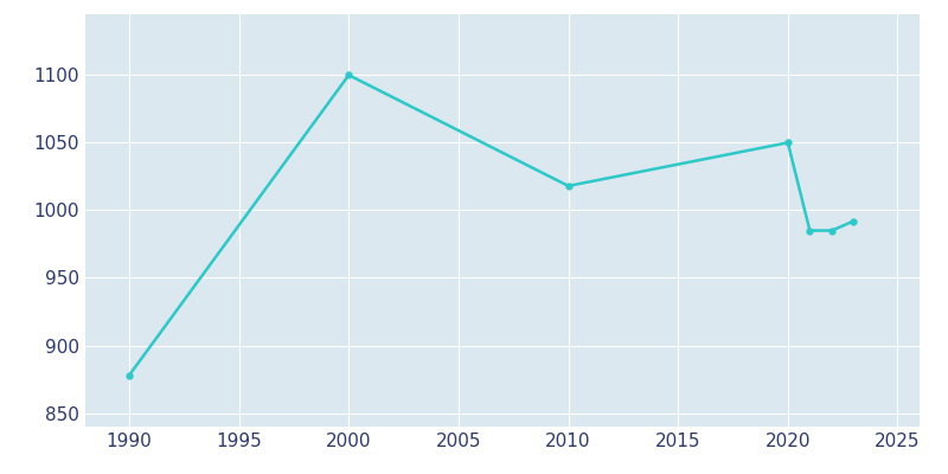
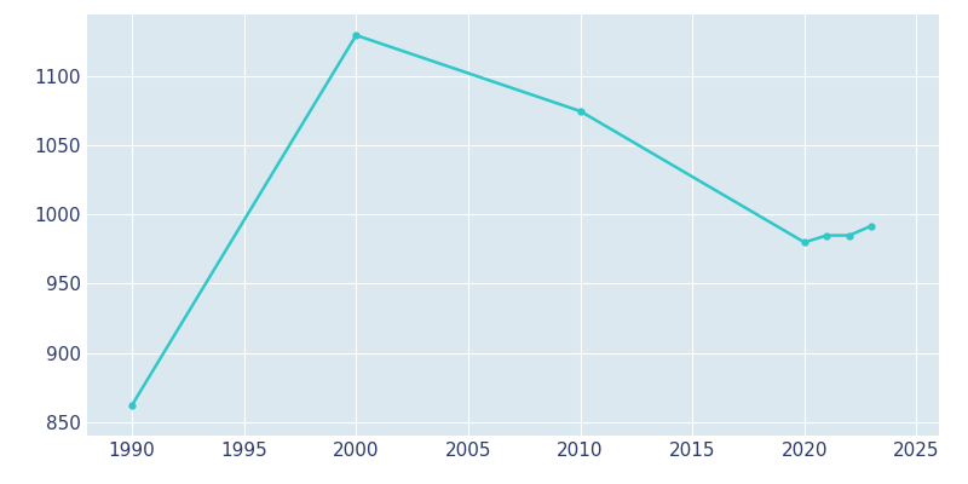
1990: 878 -> 862
2000: 1100 -> 1130
2010: 1018 -> 1075
2020: 1050 -> 980
